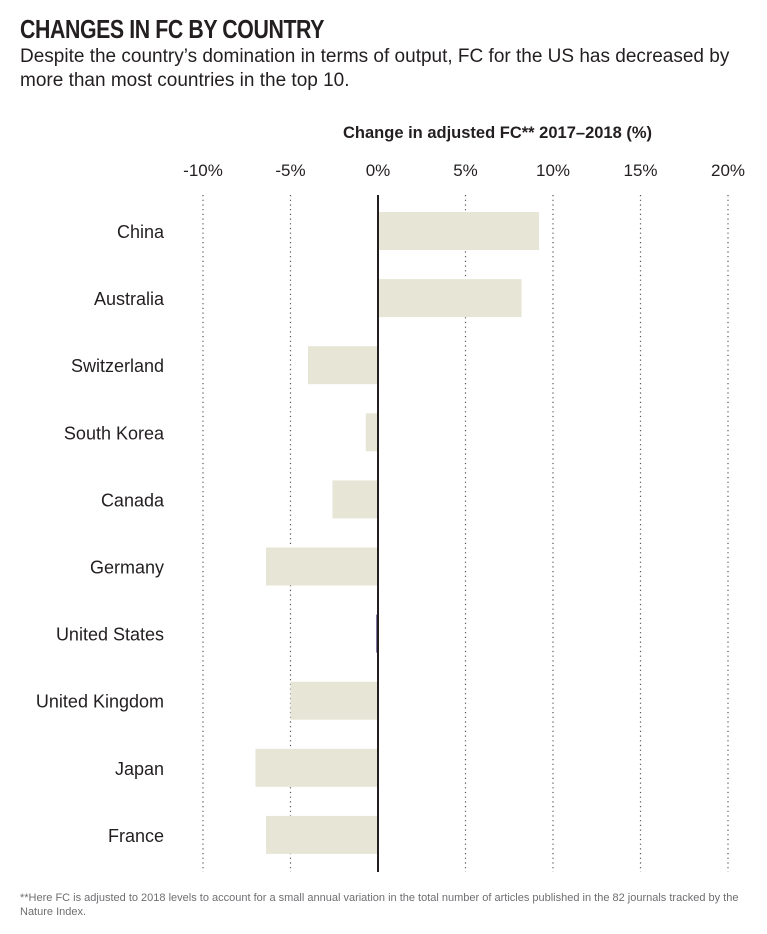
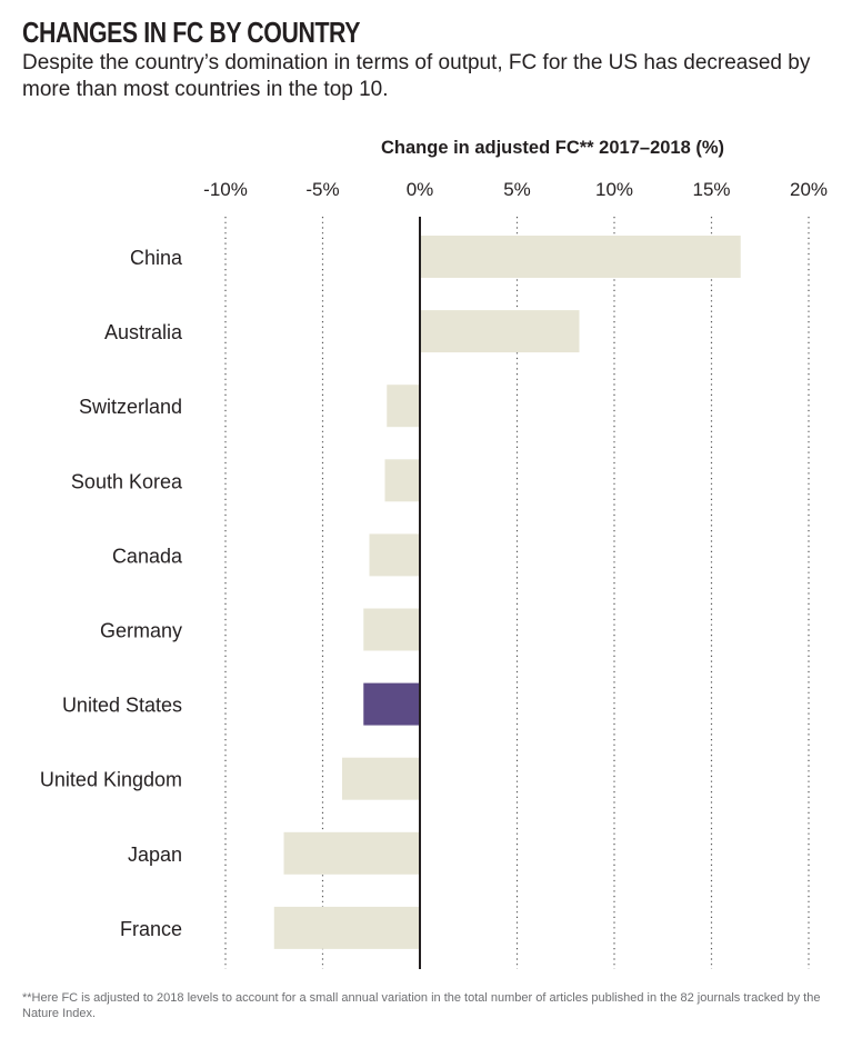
China: 9.2% -> 16.5%
Switzerland: -4.0% -> -1.7%
South Korea: -0.7% -> -1.8%
Germany: -6.4% -> -2.9%
United States: -0.1% -> -2.9%
United Kingdom: -5.0% -> -4.0%
France: -6.4% -> -7.5%
